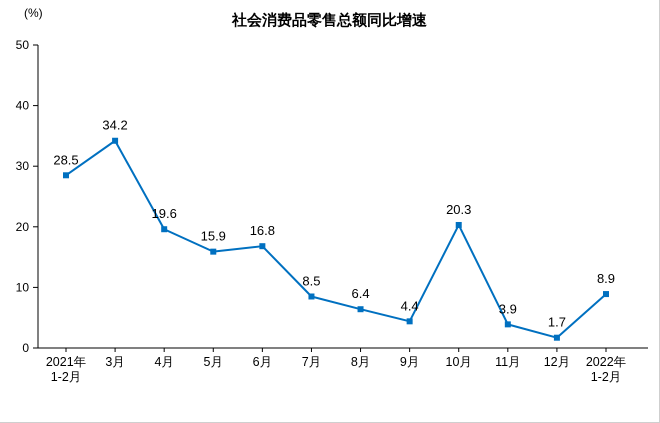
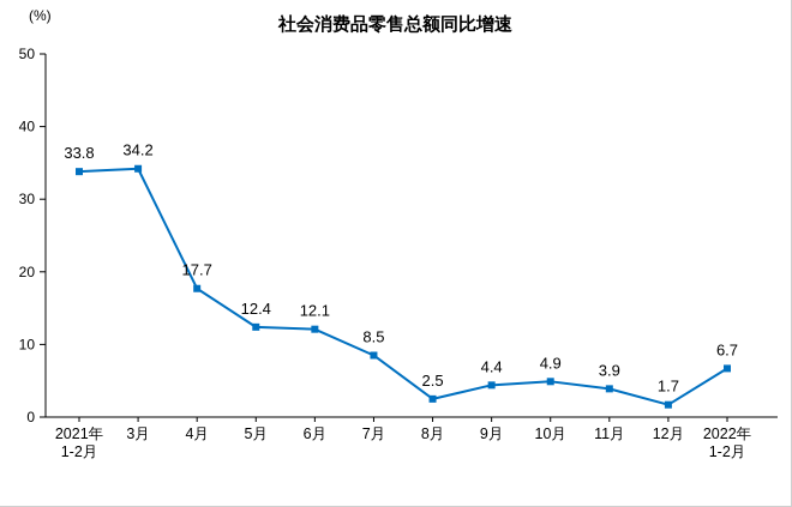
2021年 1-2月: 28.5 -> 33.8
4月: 19.6 -> 17.7
5月: 15.9 -> 12.4
6月: 16.8 -> 12.1
8月: 6.4 -> 2.5
10月: 20.3 -> 4.9
2022年 1-2月: 8.9 -> 6.7
